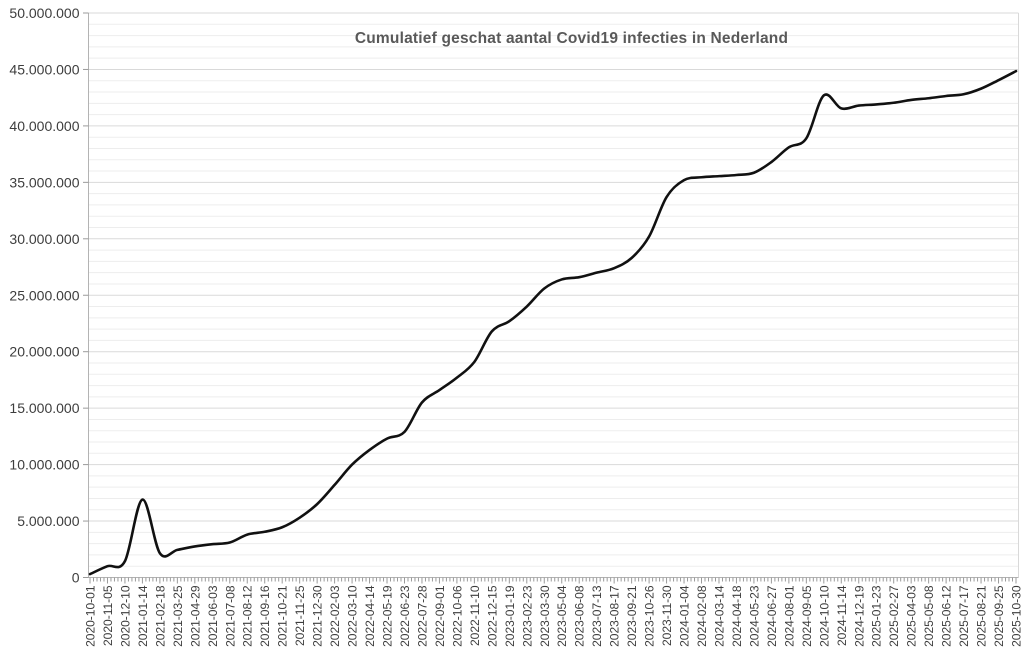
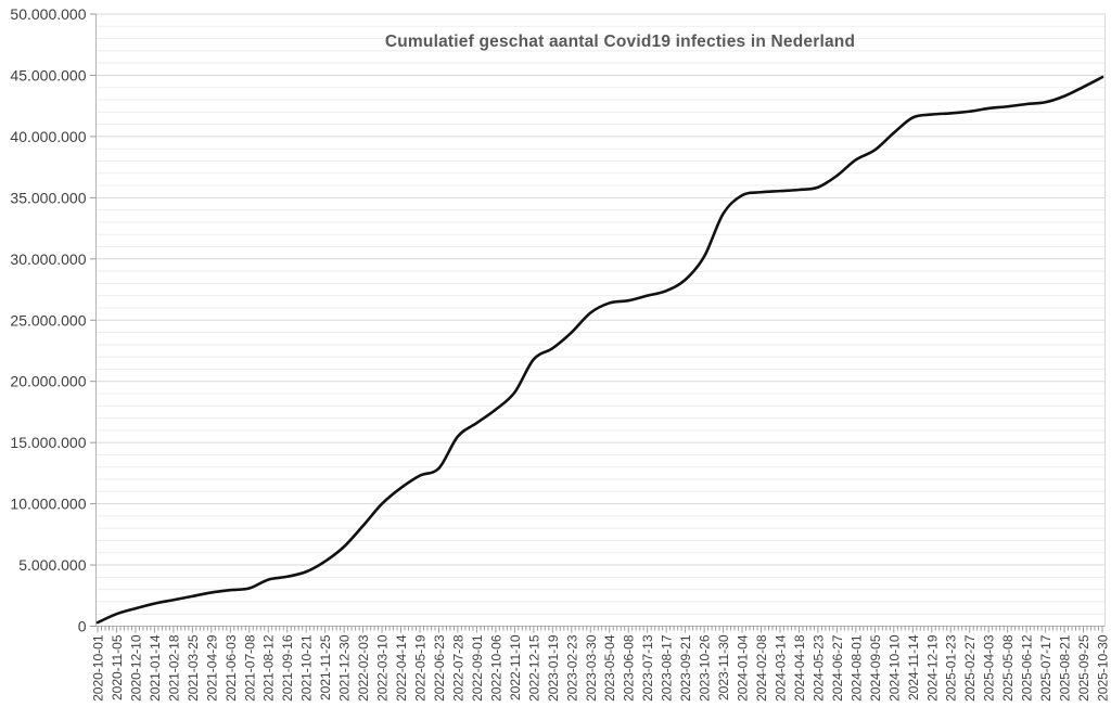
2021-01-14: 6900000 -> 1800000
2024-10-10: 42700000 -> 40300000
